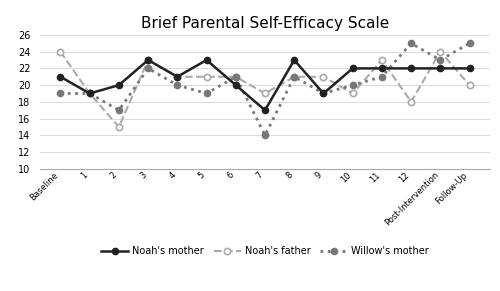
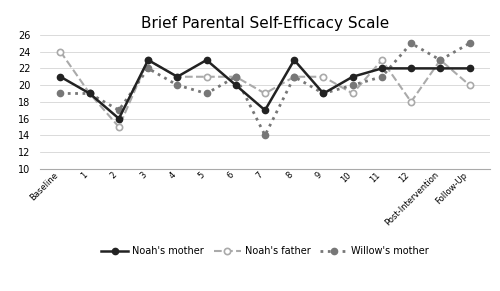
Noah's mother/2: 20 -> 16
Noah's mother/10: 22 -> 21
Noah's father/Post-Intervention: 24 -> 23
